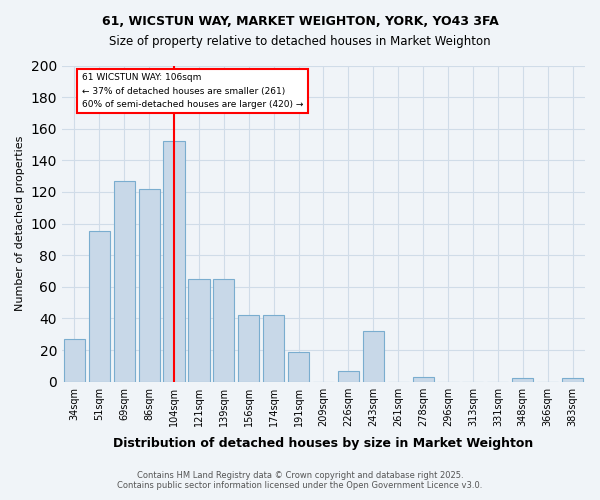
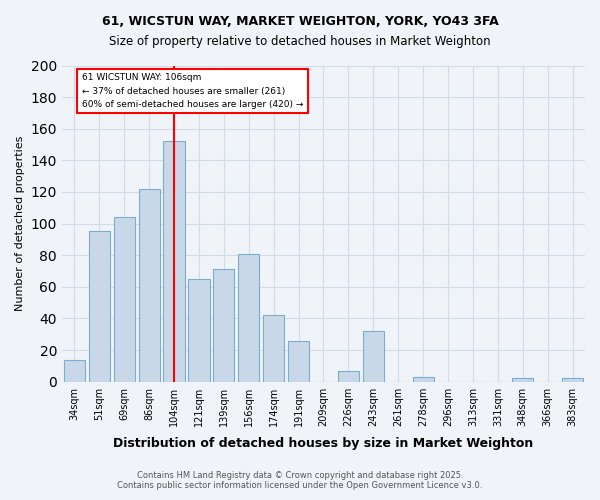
34sqm: 27 -> 14
69sqm: 127 -> 104
139sqm: 65 -> 71
156sqm: 42 -> 81
191sqm: 19 -> 26
